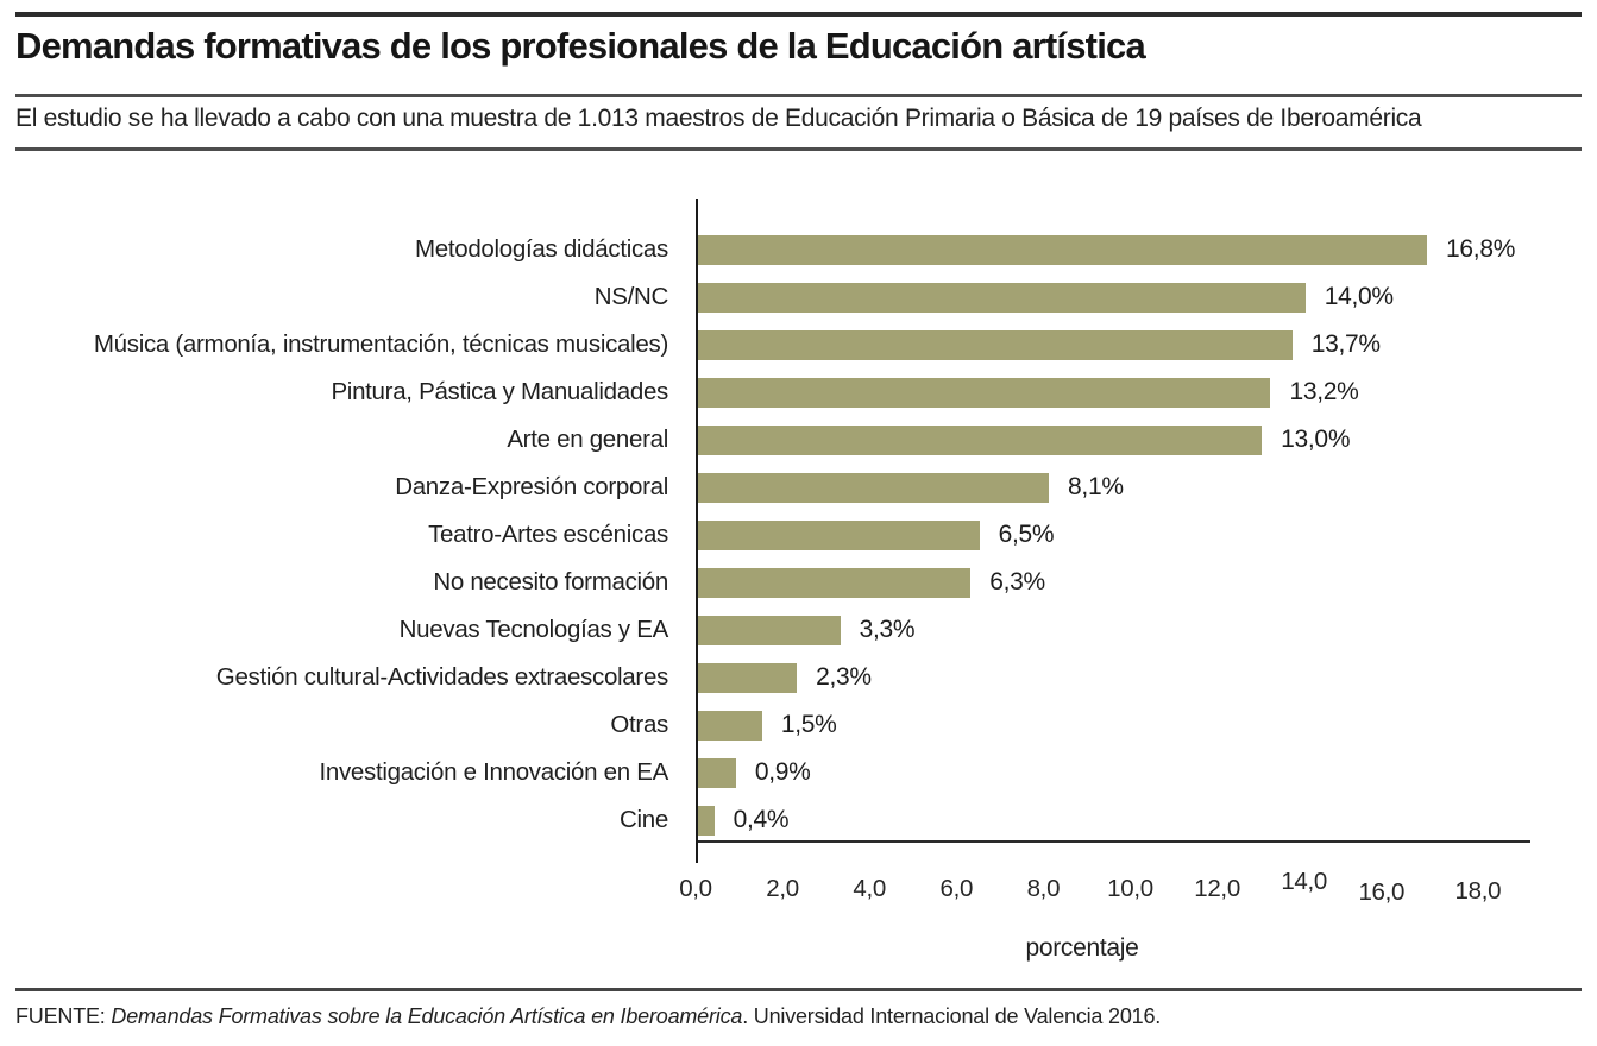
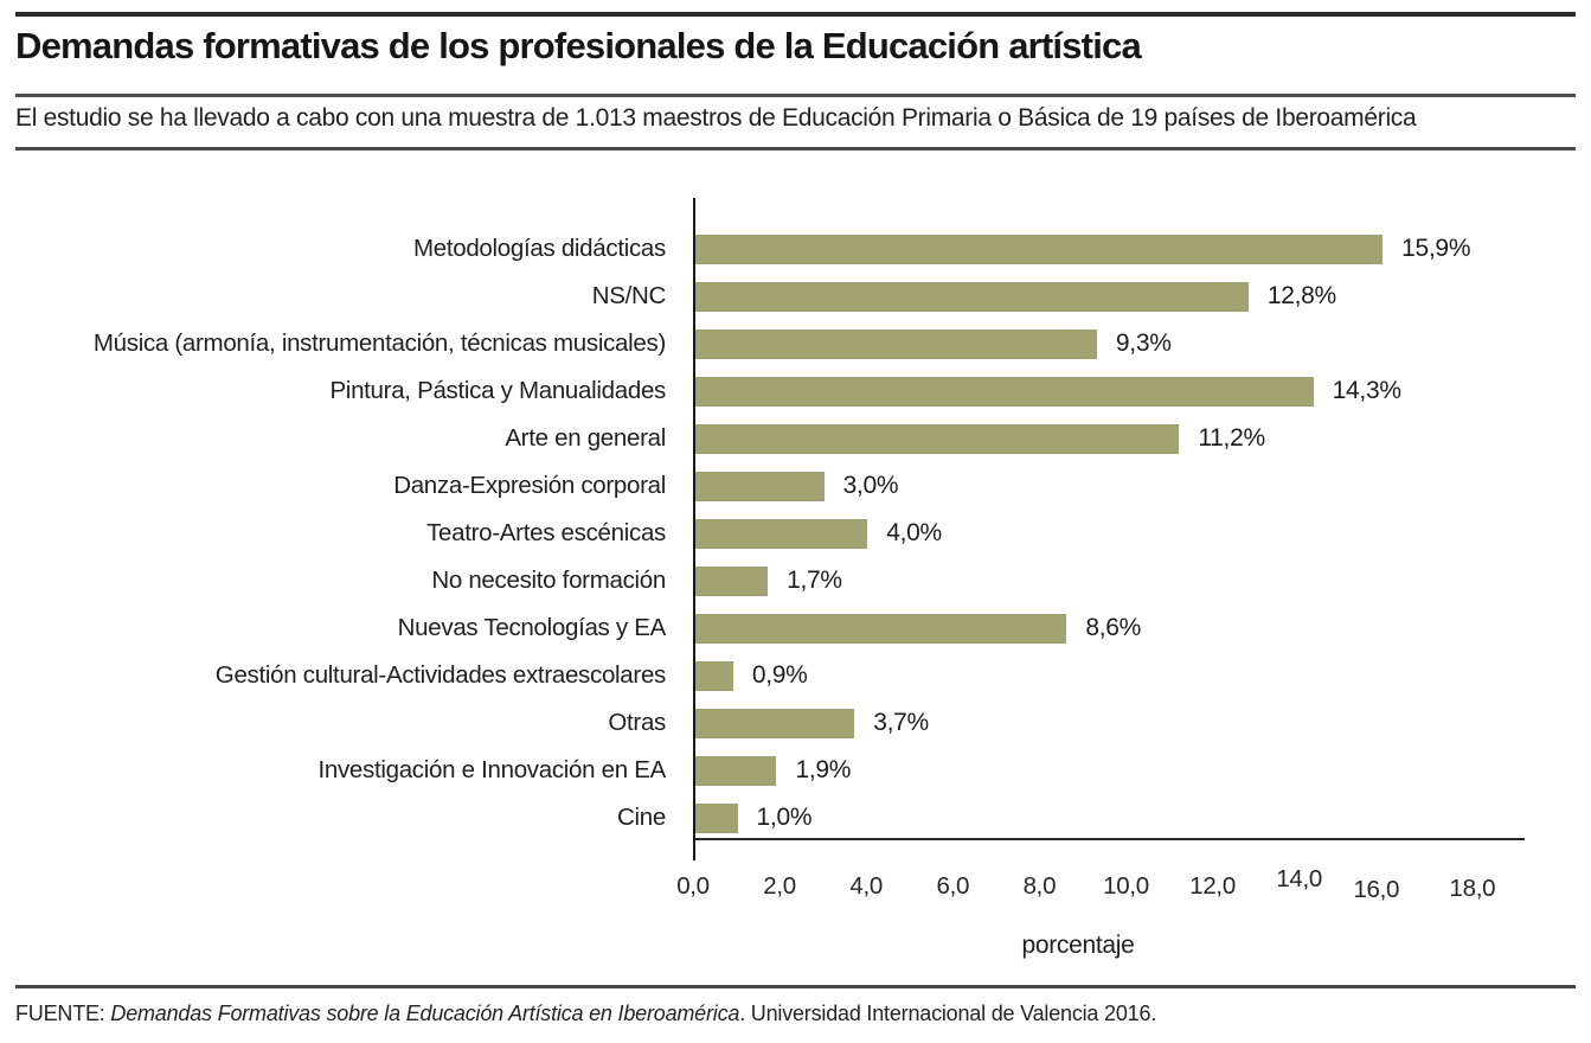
Metodologías didácticas: 16,8% -> 15,9%
NS/NC: 14,0% -> 12,8%
Música (armonía, instrumentación, técnicas musicales): 13,7% -> 9,3%
Pintura, Pástica y Manualidades: 13,2% -> 14,3%
Arte en general: 13,0% -> 11,2%
Danza-Expresión corporal: 8,1% -> 3,0%
Teatro-Artes escénicas: 6,5% -> 4,0%
No necesito formación: 6,3% -> 1,7%
Nuevas Tecnologías y EA: 3,3% -> 8,6%
Gestión cultural-Actividades extraescolares: 2,3% -> 0,9%
Otras: 1,5% -> 3,7%
Investigación e Innovación en EA: 0,9% -> 1,9%
Cine: 0,4% -> 1,0%
